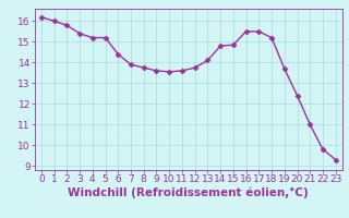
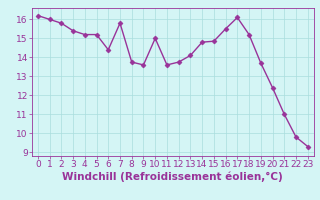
7: 13.9 -> 15.8
10: 13.6 -> 15.0
17: 15.5 -> 16.1
